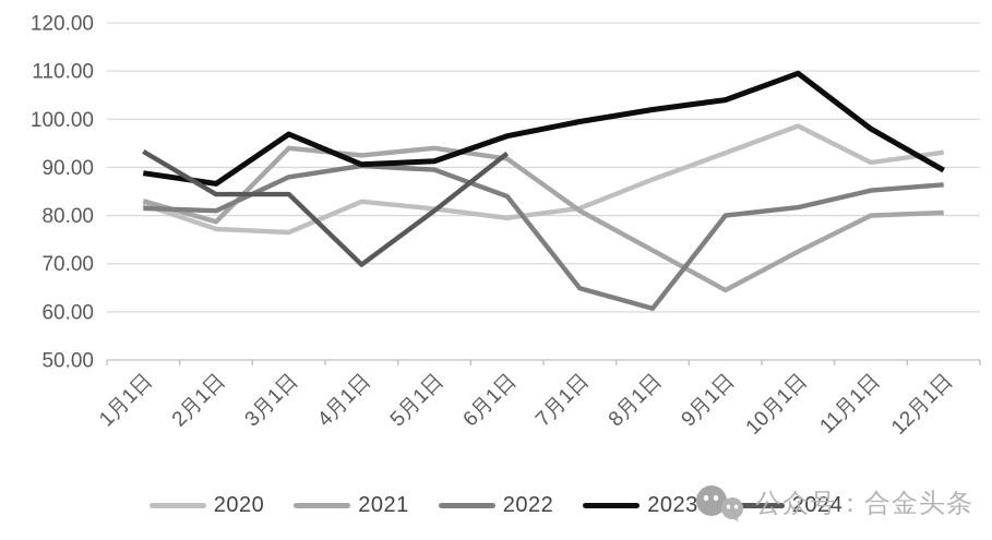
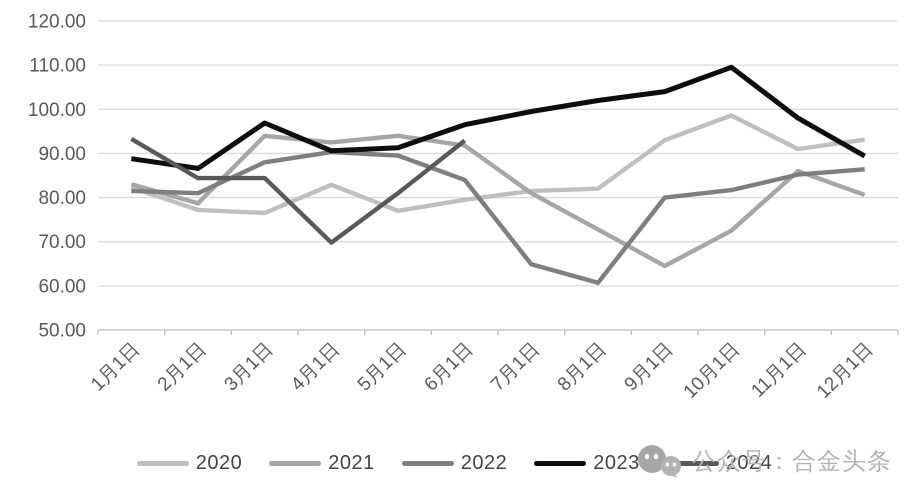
2020/5月1日: 81 -> 77
2020/8月1日: 88 -> 82
2021/11月1日: 80 -> 86
